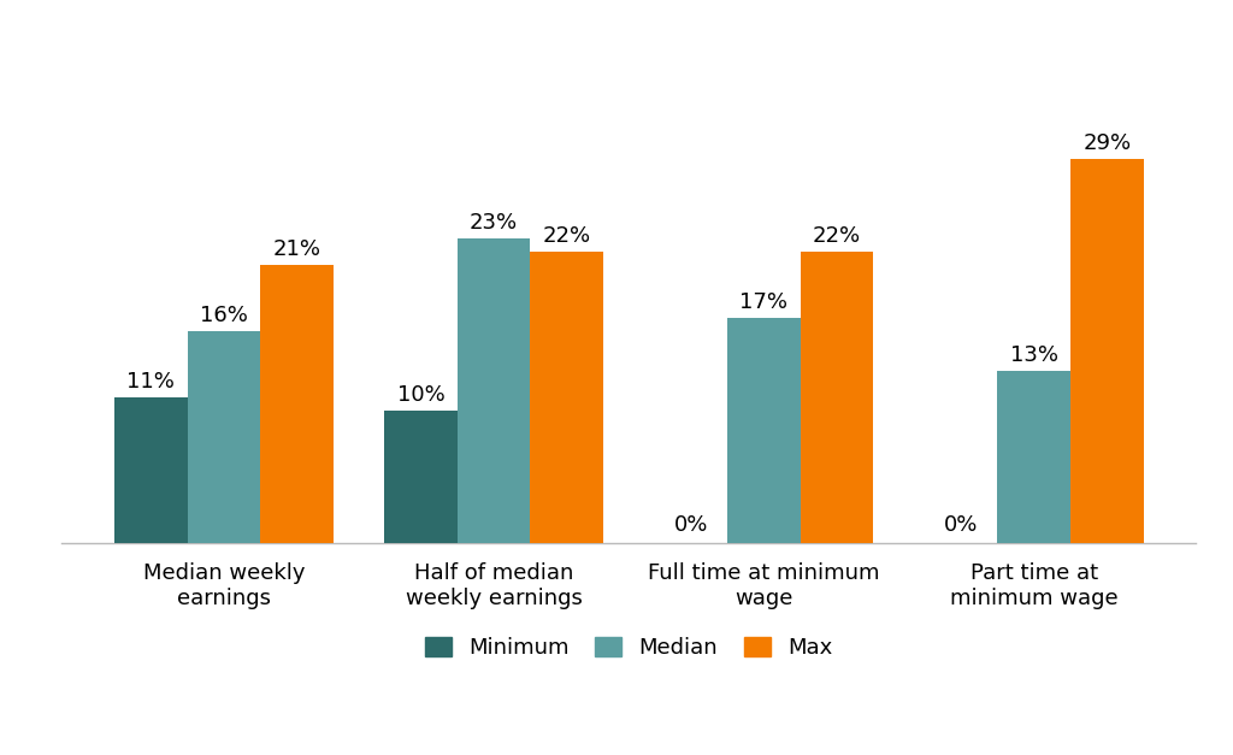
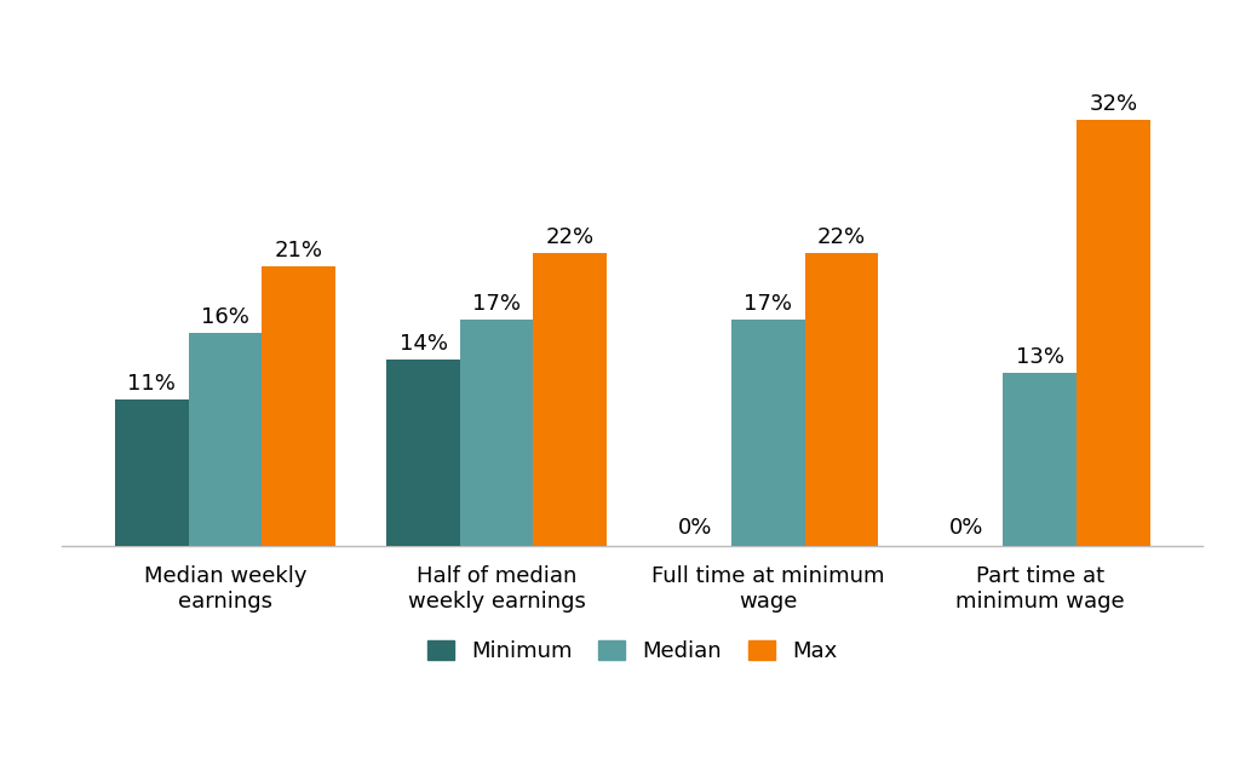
Minimum/Half of median weekly earnings: 10% -> 14%
Median/Half of median weekly earnings: 23% -> 17%
Max/Part time at minimum wage: 29% -> 32%
